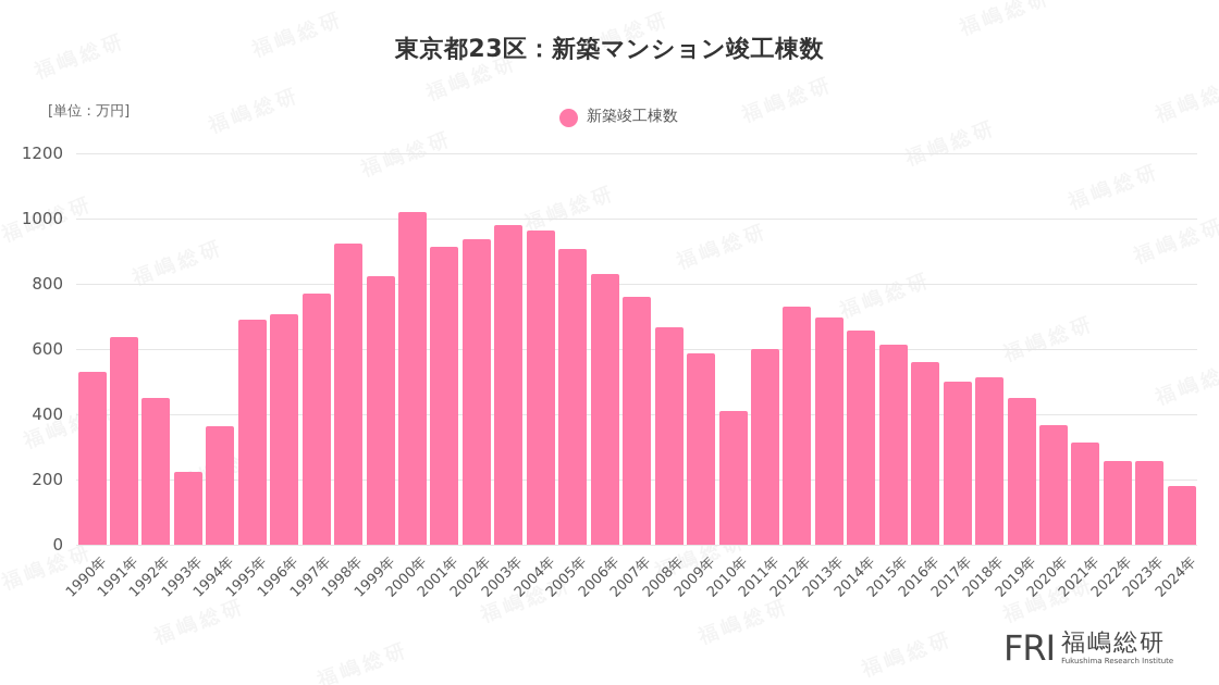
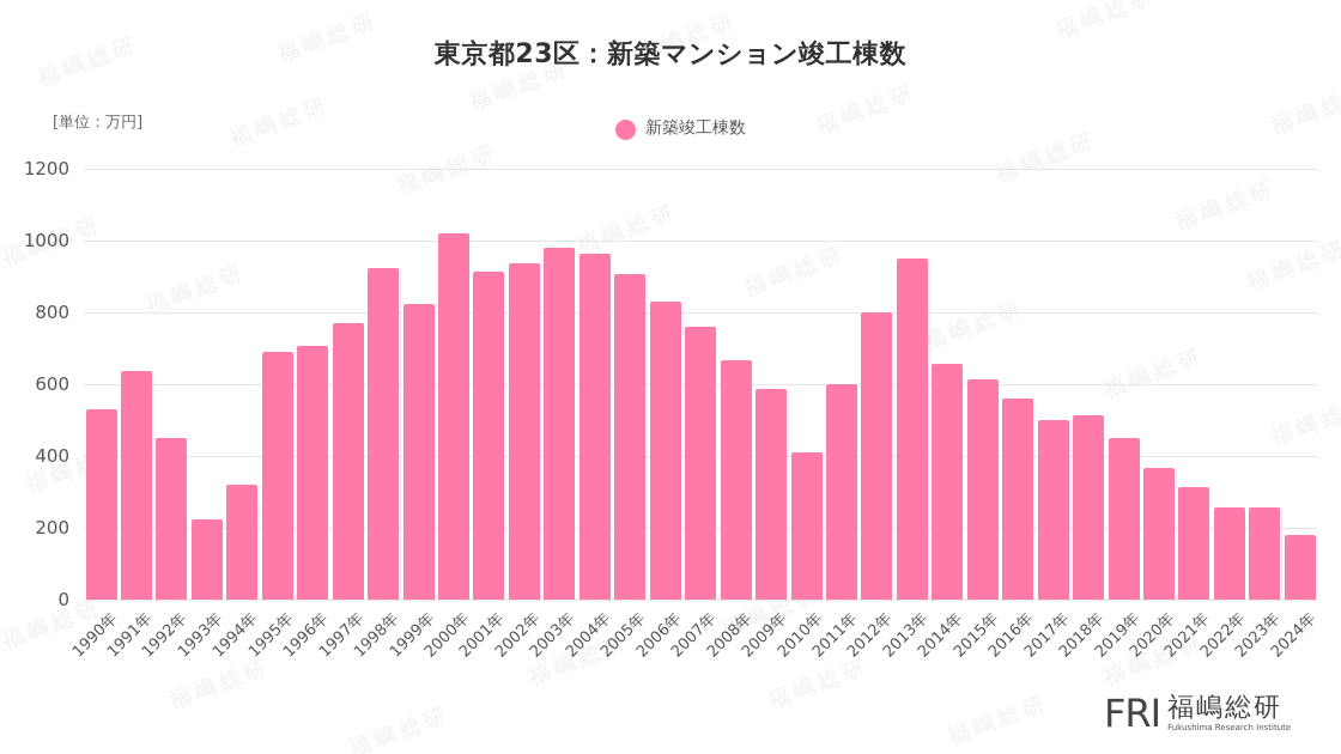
1994年: 360 -> 320
2012年: 730 -> 800
2013年: 700 -> 950
